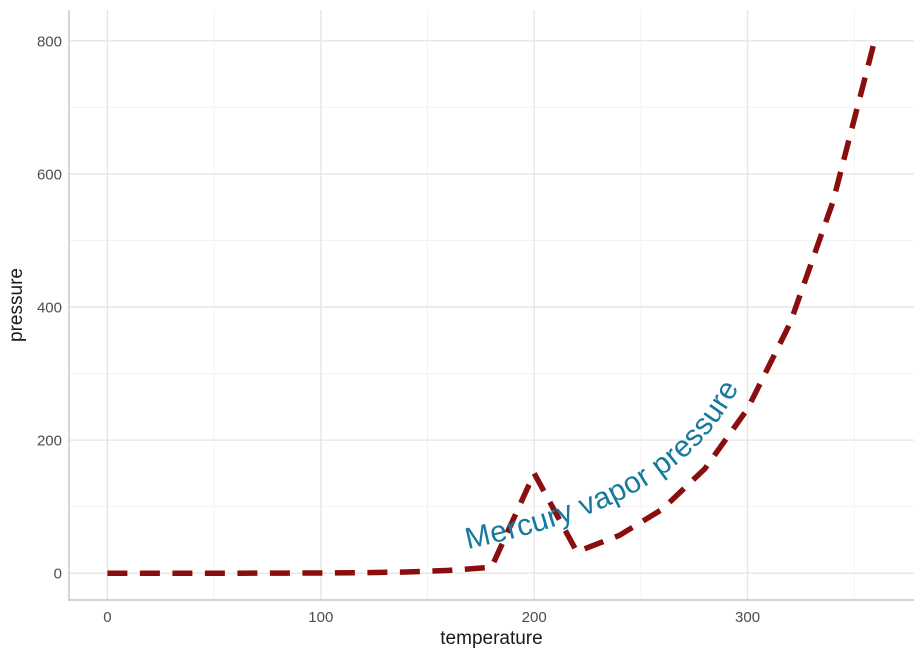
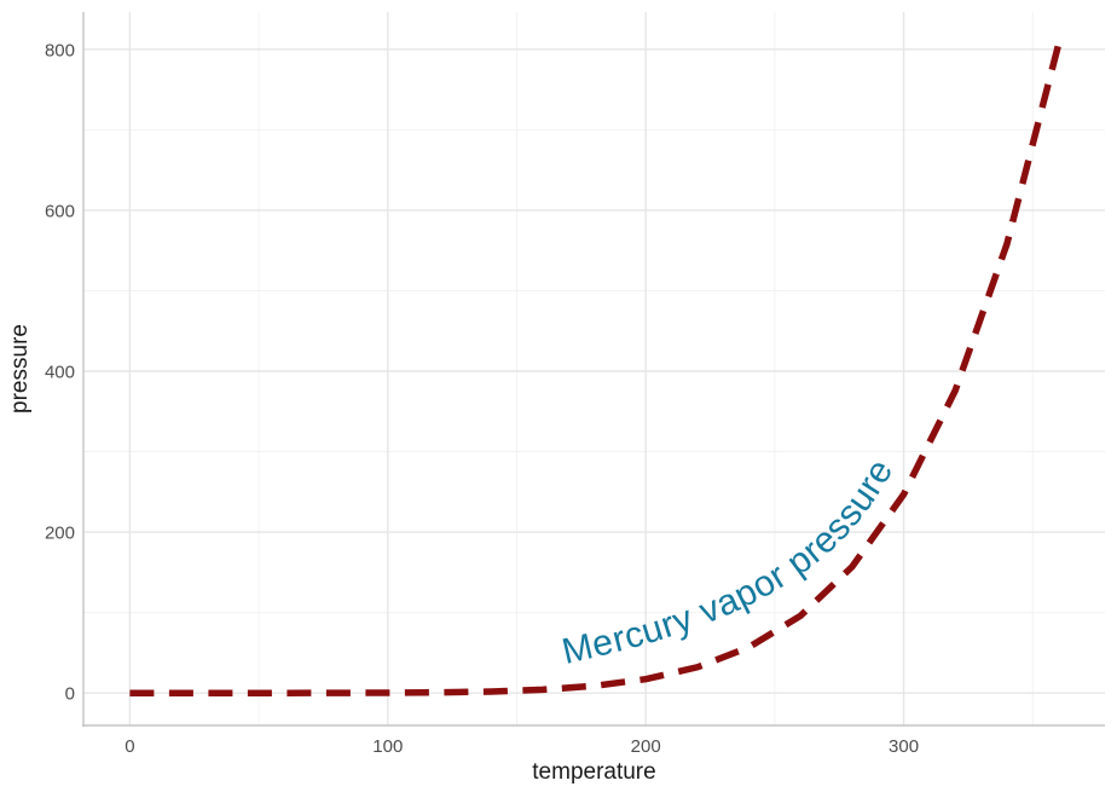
200: 150 -> 20
